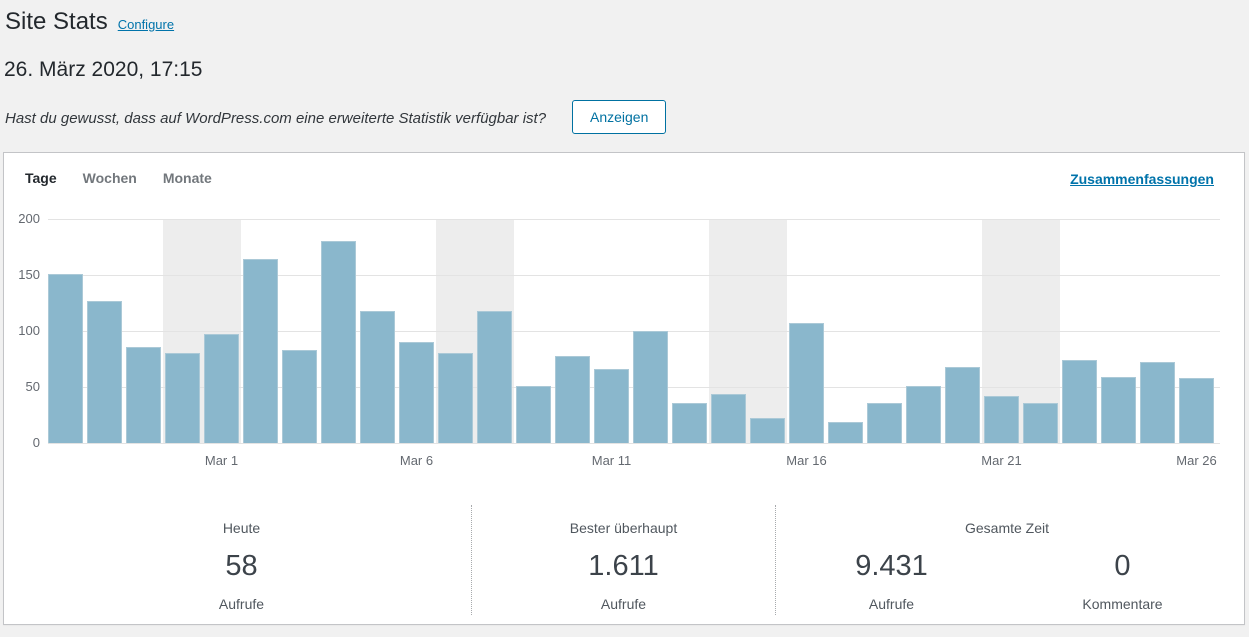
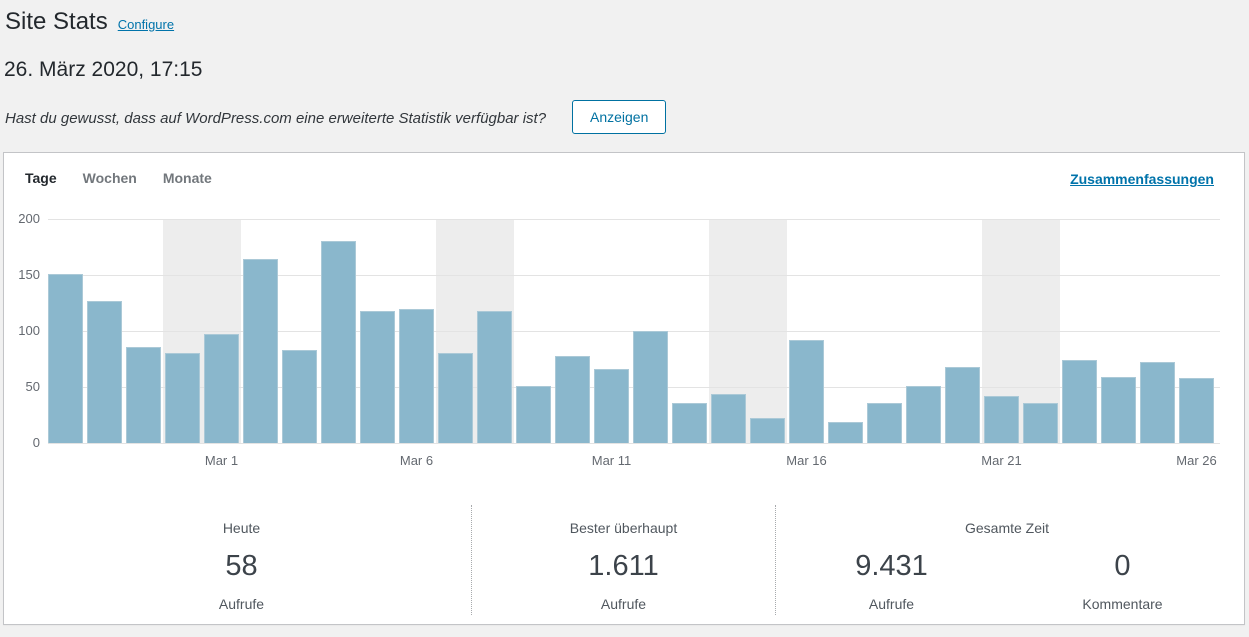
Mar 6: 90 -> 120
Mar 16: 107 -> 92
